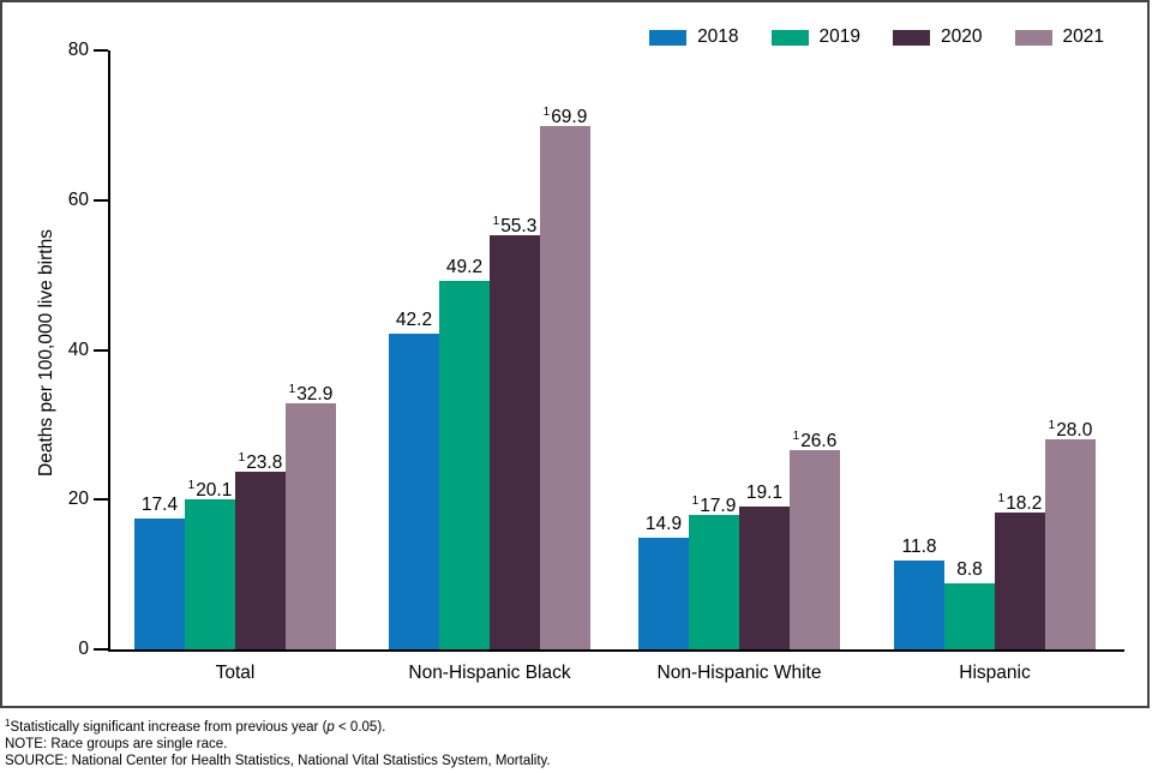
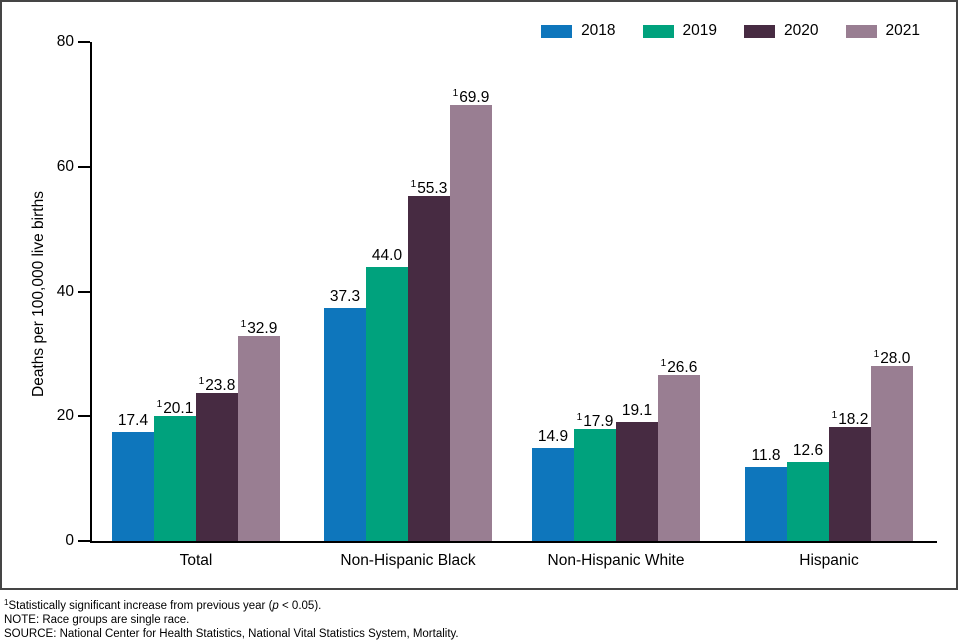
2018/Non-Hispanic Black: 42.2 -> 37.3
2019/Non-Hispanic Black: 49.2 -> 44.0
2019/Hispanic: 8.8 -> 12.6
